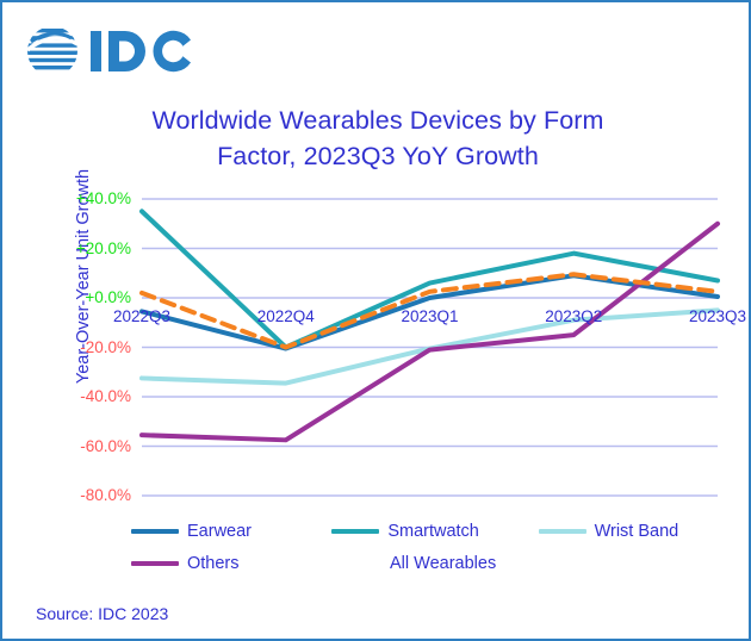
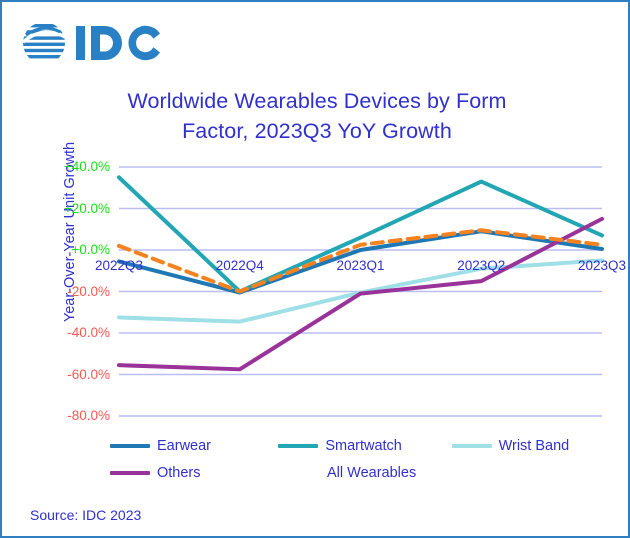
Smartwatch/2023Q2: 18% -> 33%
Others/2023Q3: 30% -> 15%
